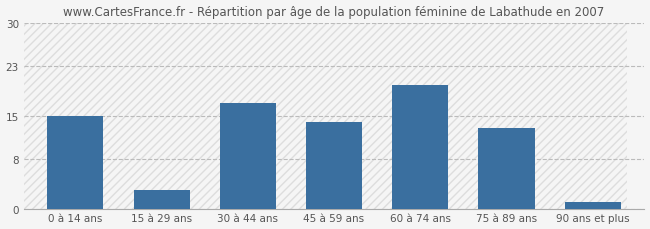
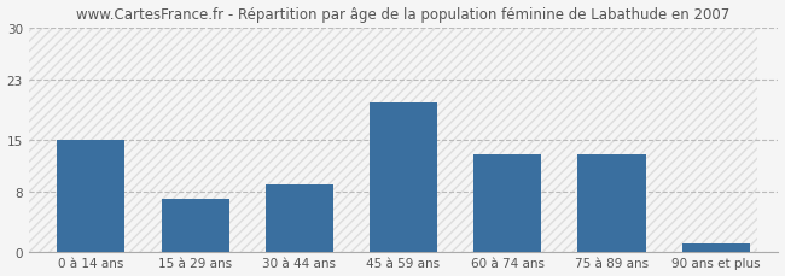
15 à 29 ans: 3 -> 7
30 à 44 ans: 17 -> 9
45 à 59 ans: 14 -> 20
60 à 74 ans: 20 -> 13
